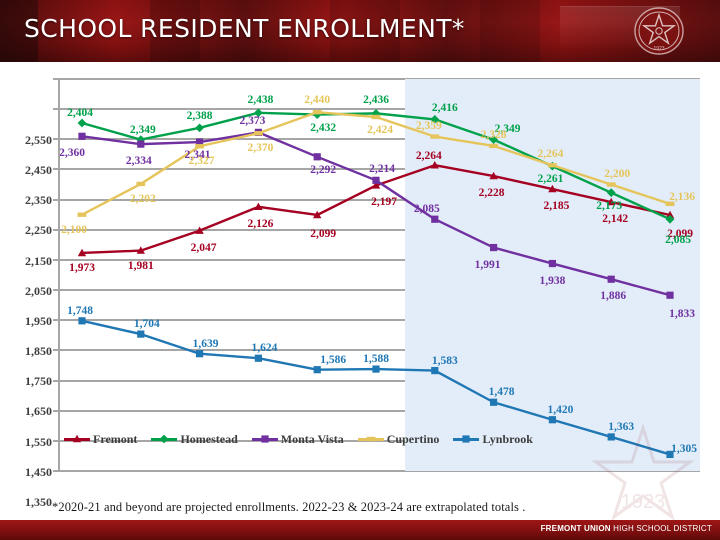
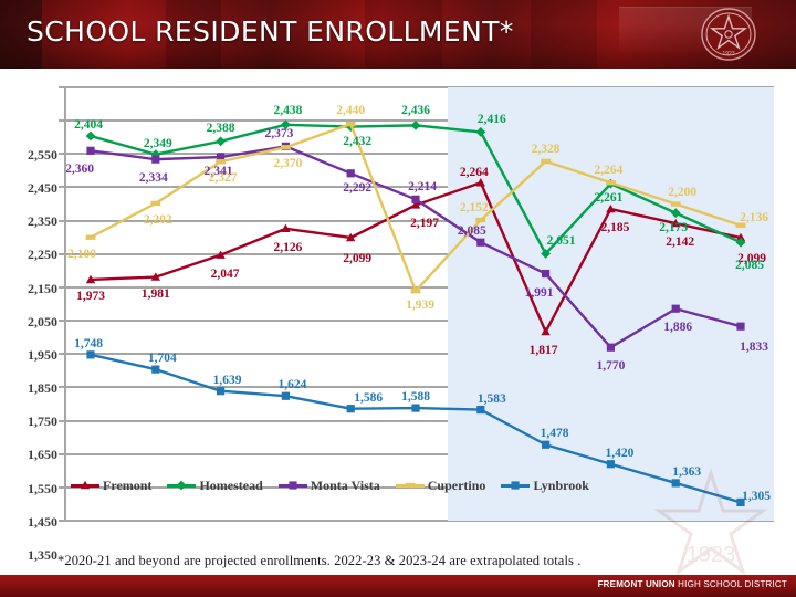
Cupertino/19-20: 2,424 -> 1,939
Cupertino/20-21: 2,359 -> 2,152
Fremont/21-22: 2,228 -> 1,817
Homestead/21-22: 2,349 -> 2,051
Monta Vista/22-23: 1,938 -> 1,770
